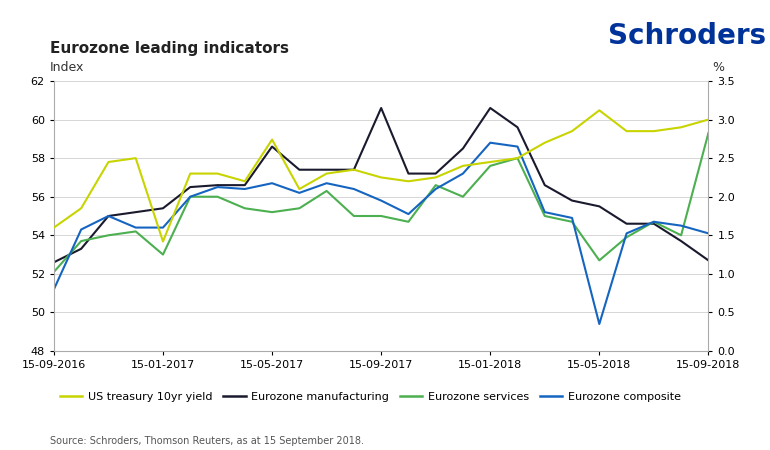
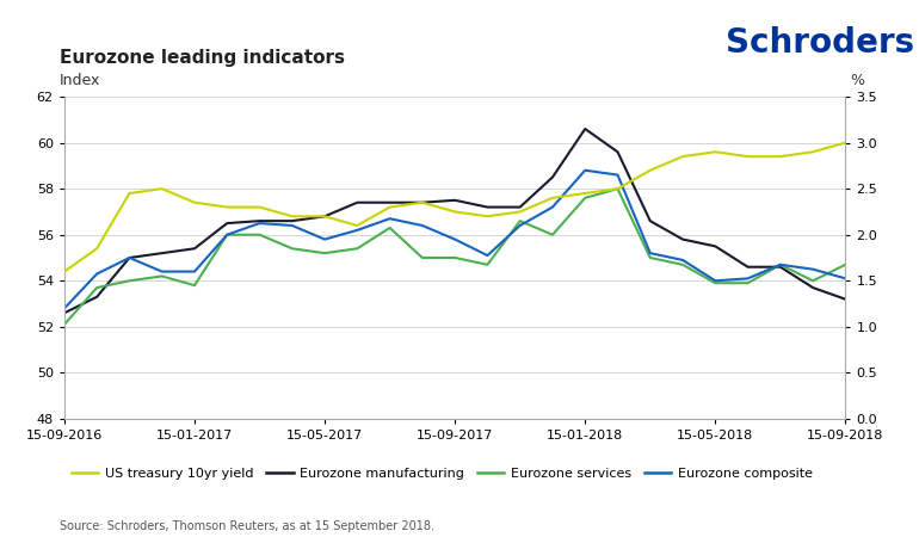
Eurozone composite/15-09-2016: 51.2 -> 52.8
US treasury 10yr yield/15-01-2017: 1.42 -> 2.35
Eurozone services/15-01-2017: 53.0 -> 53.8
US treasury 10yr yield/15-05-2017: 2.74 -> 2.20
Eurozone manufacturing/15-05-2017: 58.6 -> 56.8
Eurozone composite/15-05-2017: 56.7 -> 55.8
Eurozone manufacturing/15-09-2017: 60.6 -> 57.5
US treasury 10yr yield/15-05-2018: 3.12 -> 2.90
Eurozone services/15-05-2018: 52.7 -> 53.9
Eurozone composite/15-05-2018: 49.4 -> 54.0
Eurozone manufacturing/15-09-2018: 52.7 -> 53.2
Eurozone services/15-09-2018: 59.3 -> 54.7
